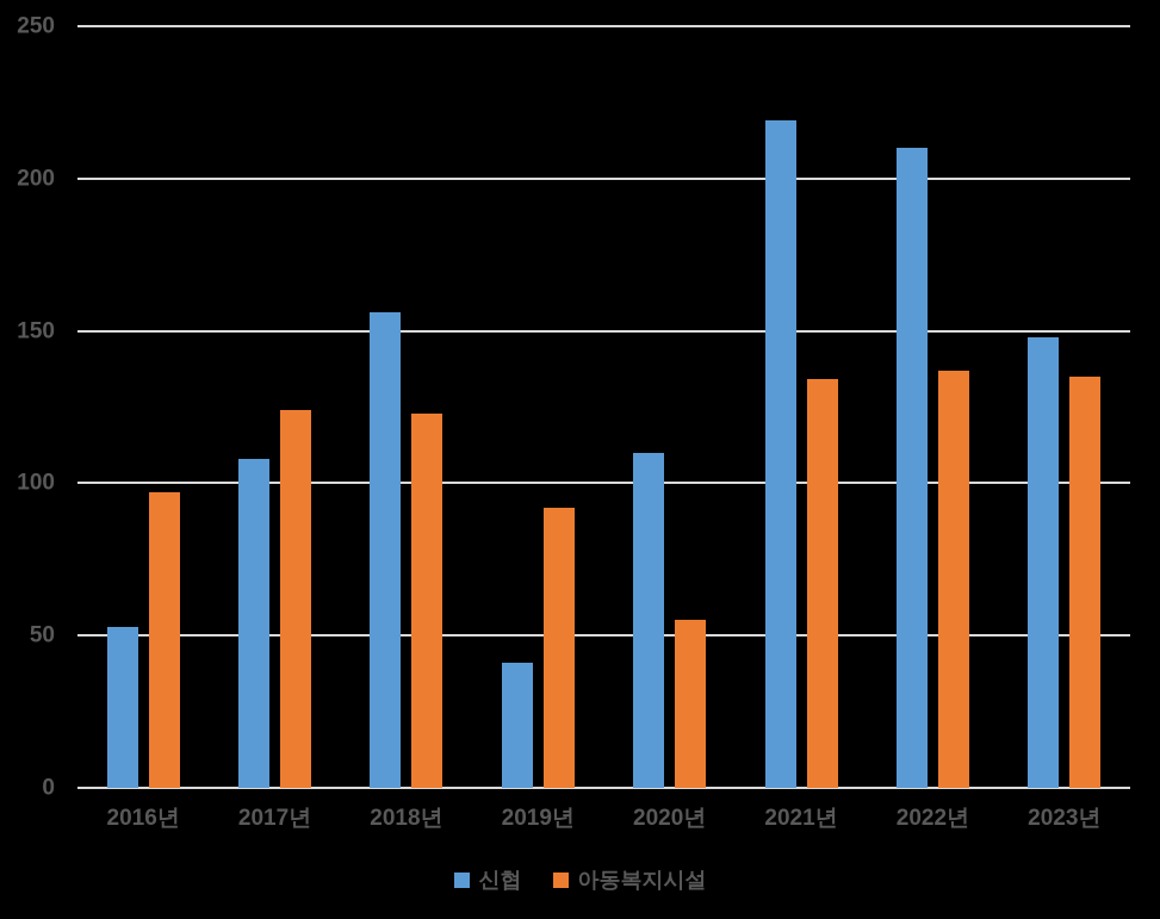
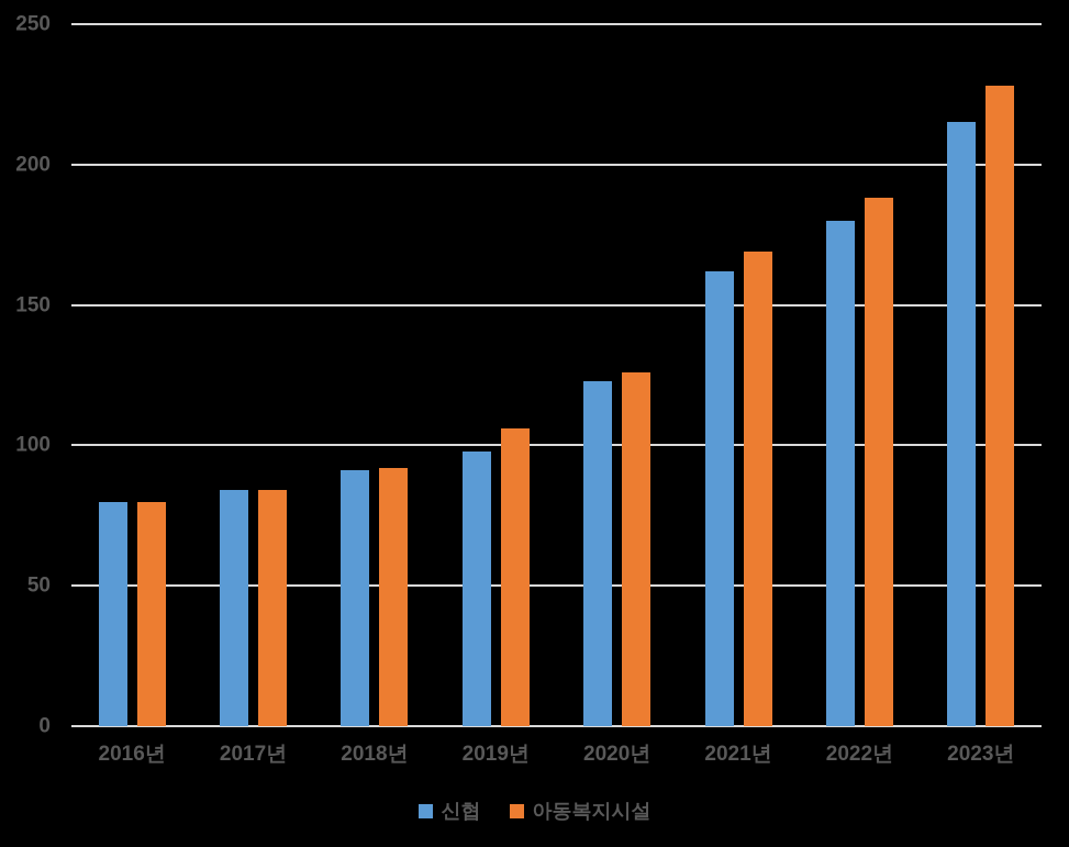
신협/2016년: 53 -> 80
아동복지시설/2016년: 97 -> 80
신협/2017년: 108 -> 84
아동복지시설/2017년: 124 -> 84
신협/2018년: 156 -> 91
아동복지시설/2018년: 123 -> 92
신협/2019년: 41 -> 98
아동복지시설/2019년: 92 -> 106
신협/2020년: 110 -> 123
아동복지시설/2020년: 55 -> 126
신협/2021년: 219 -> 162
아동복지시설/2021년: 134 -> 169
신협/2022년: 210 -> 180
아동복지시설/2022년: 137 -> 188
신협/2023년: 148 -> 215
아동복지시설/2023년: 135 -> 228
